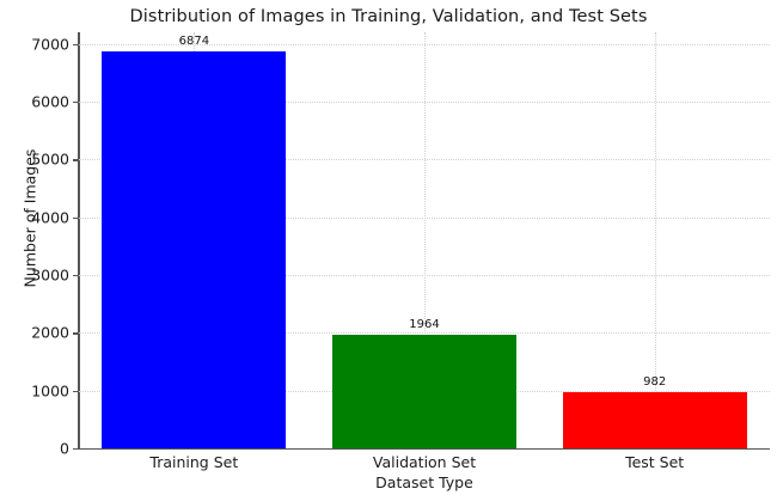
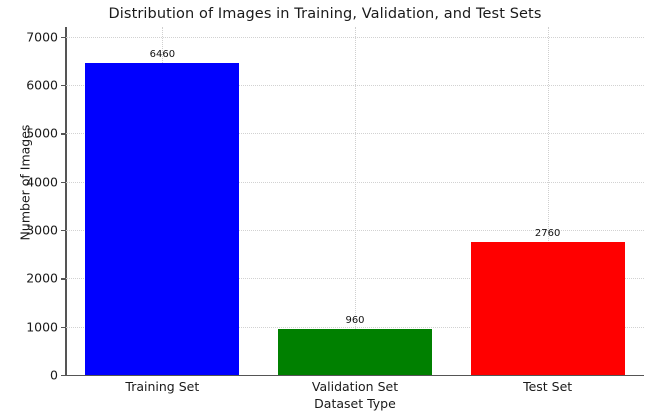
Training Set: 6874 -> 6460
Validation Set: 1964 -> 960
Test Set: 982 -> 2760
